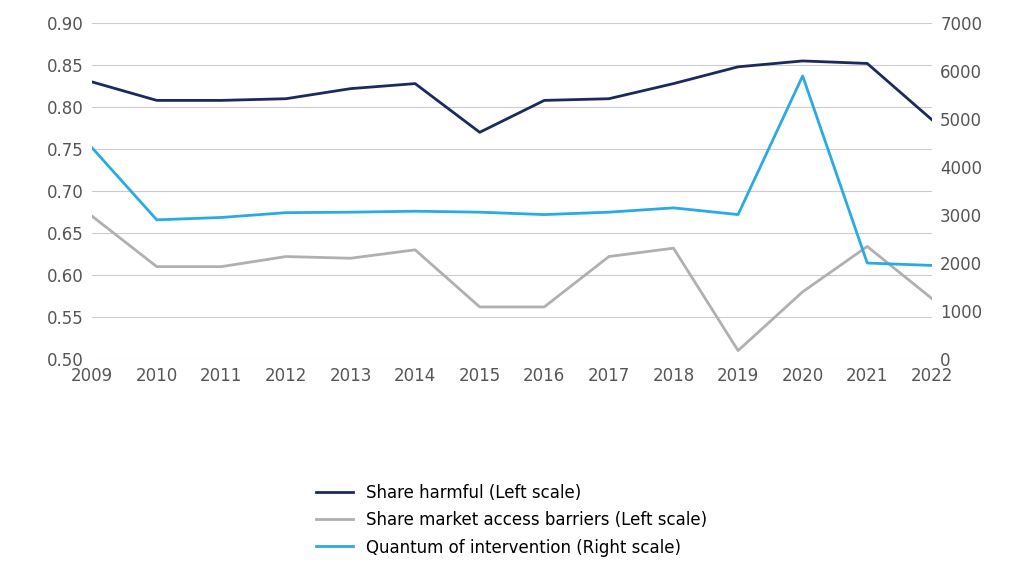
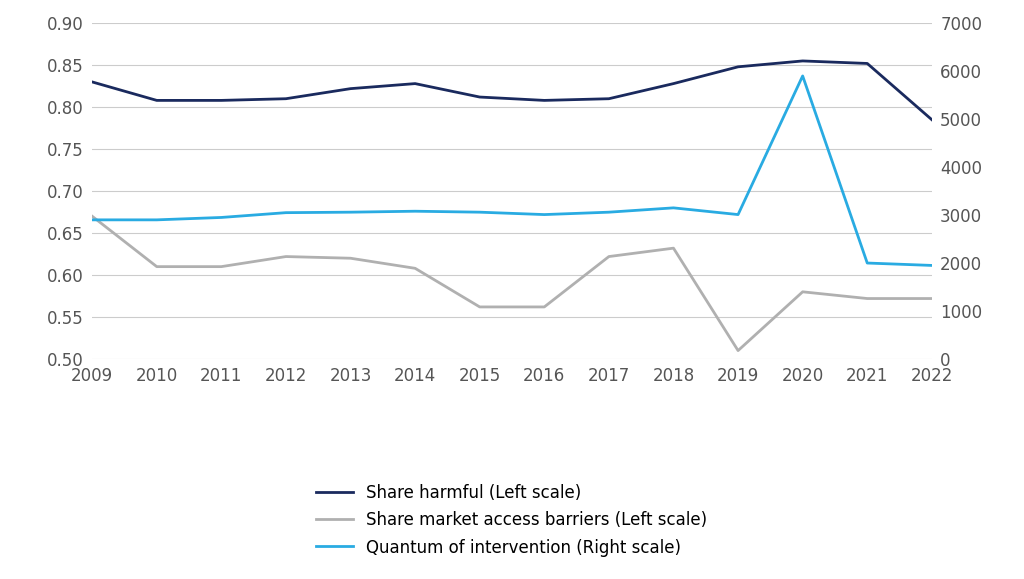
Quantum of intervention (Right scale)/2009: 4400 -> 2900
Share market access barriers (Left scale)/2014: 0.630 -> 0.608
Share harmful (Left scale)/2015: 0.770 -> 0.812
Share market access barriers (Left scale)/2021: 0.634 -> 0.572
